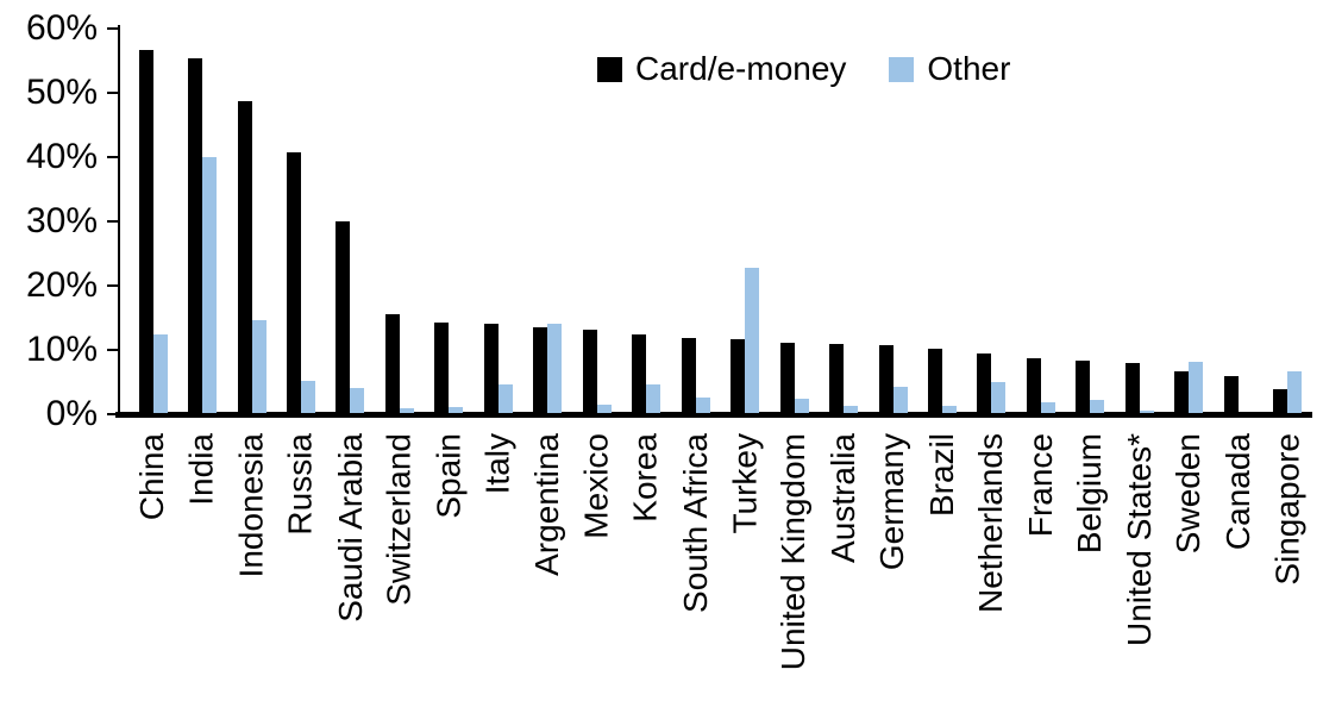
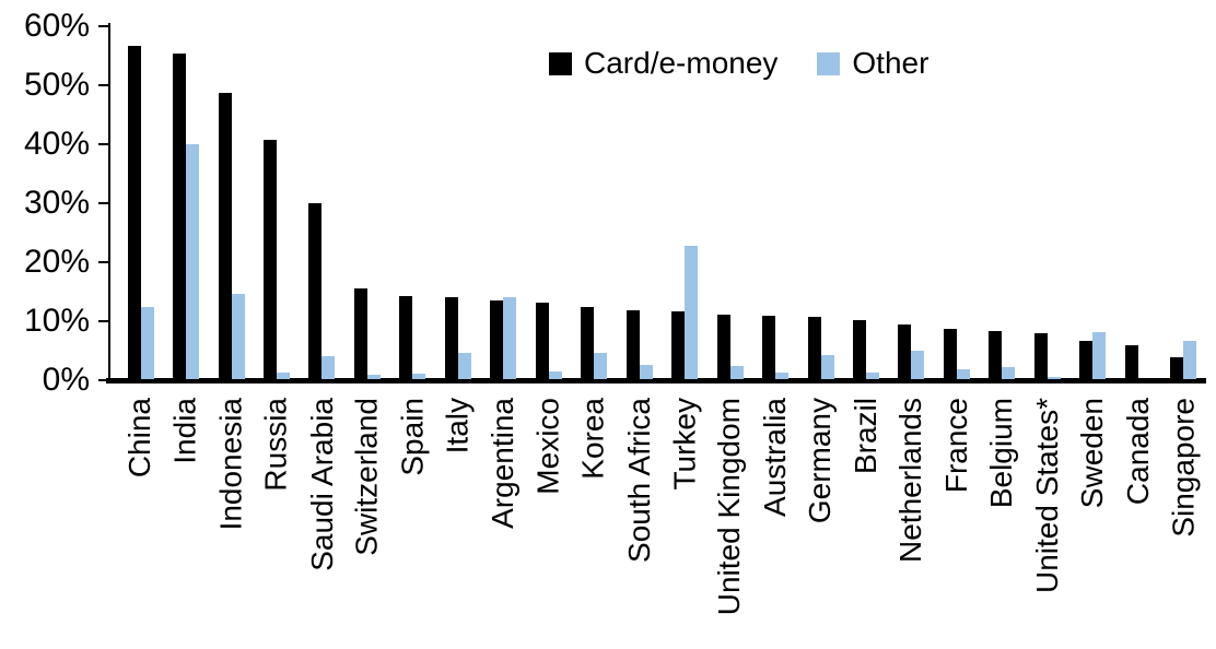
Other/Russia: 5% -> 1%
